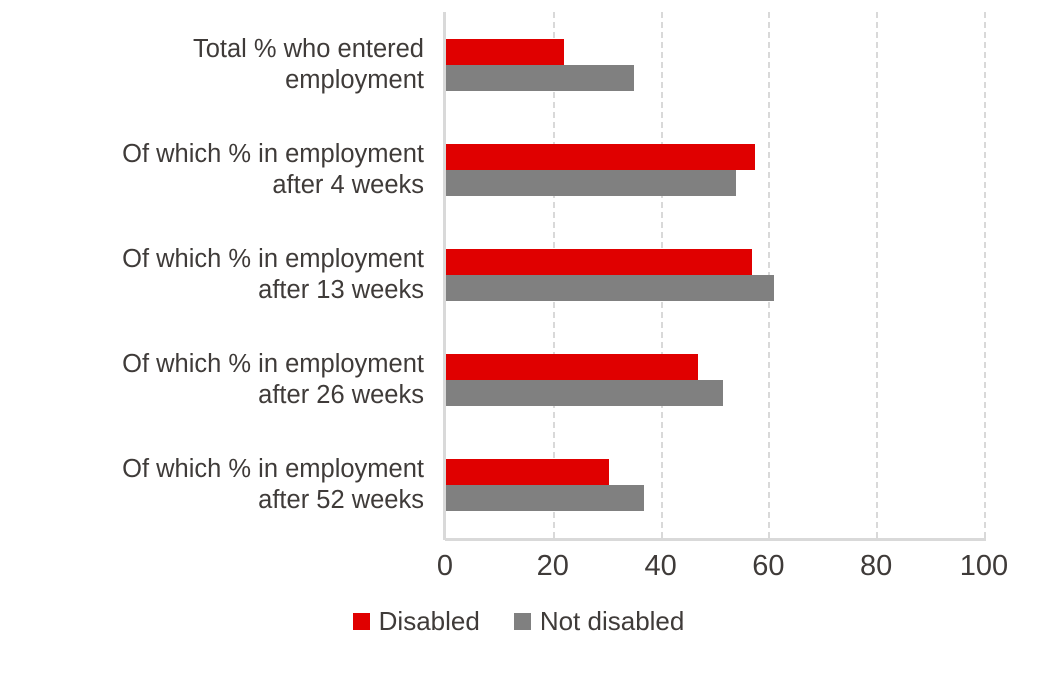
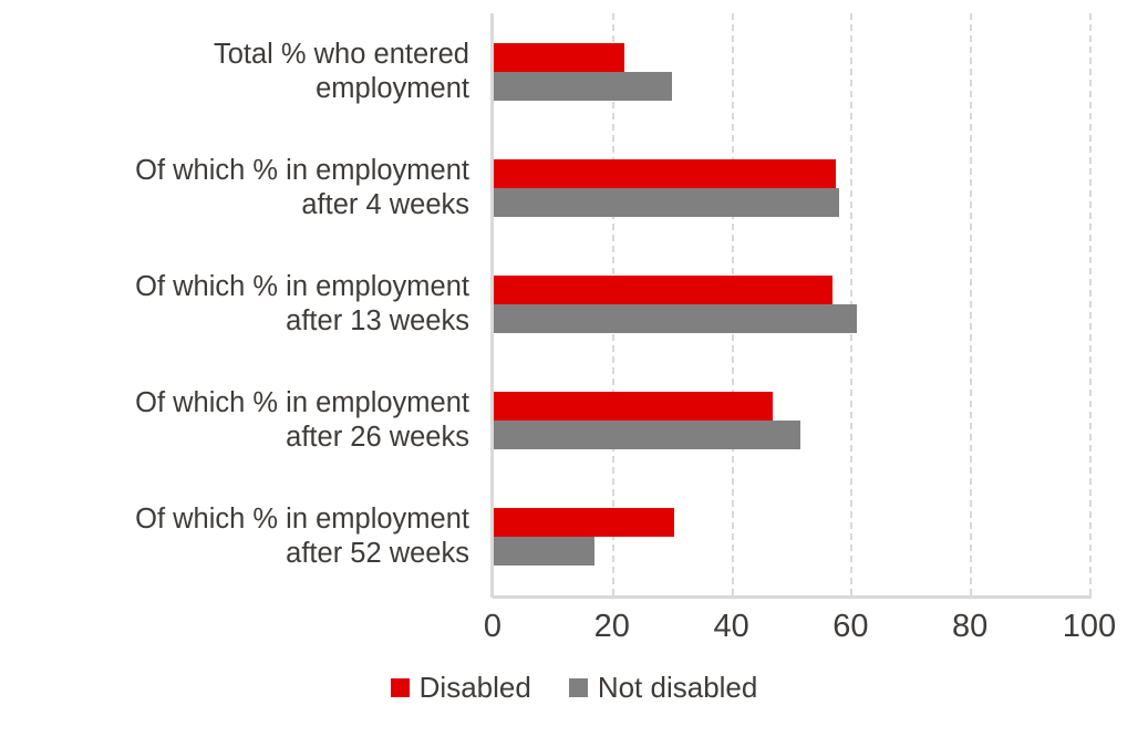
Not disabled/Total % who entered employment: 35 -> 30
Not disabled/Of which % in employment after 4 weeks: 54 -> 58
Not disabled/Of which % in employment after 52 weeks: 37 -> 17
